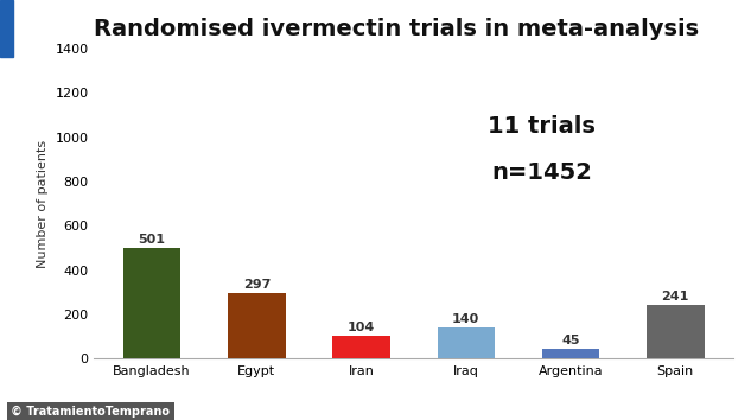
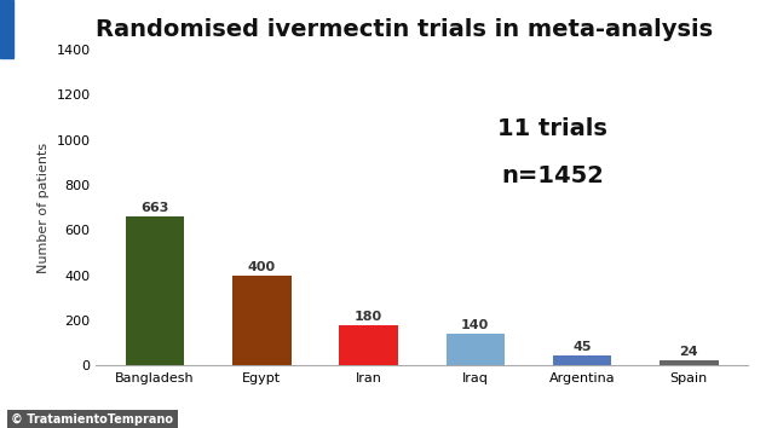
Bangladesh: 501 -> 663
Egypt: 297 -> 400
Iran: 104 -> 180
Spain: 241 -> 24
